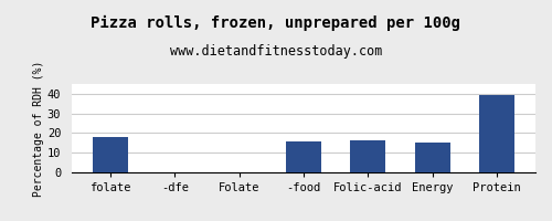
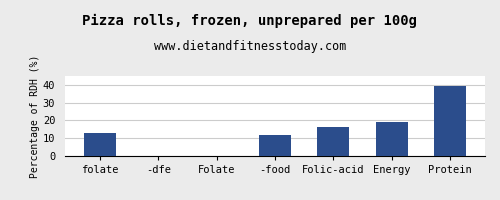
folate: 18 -> 13
-food: 16 -> 12
Energy: 15 -> 19
